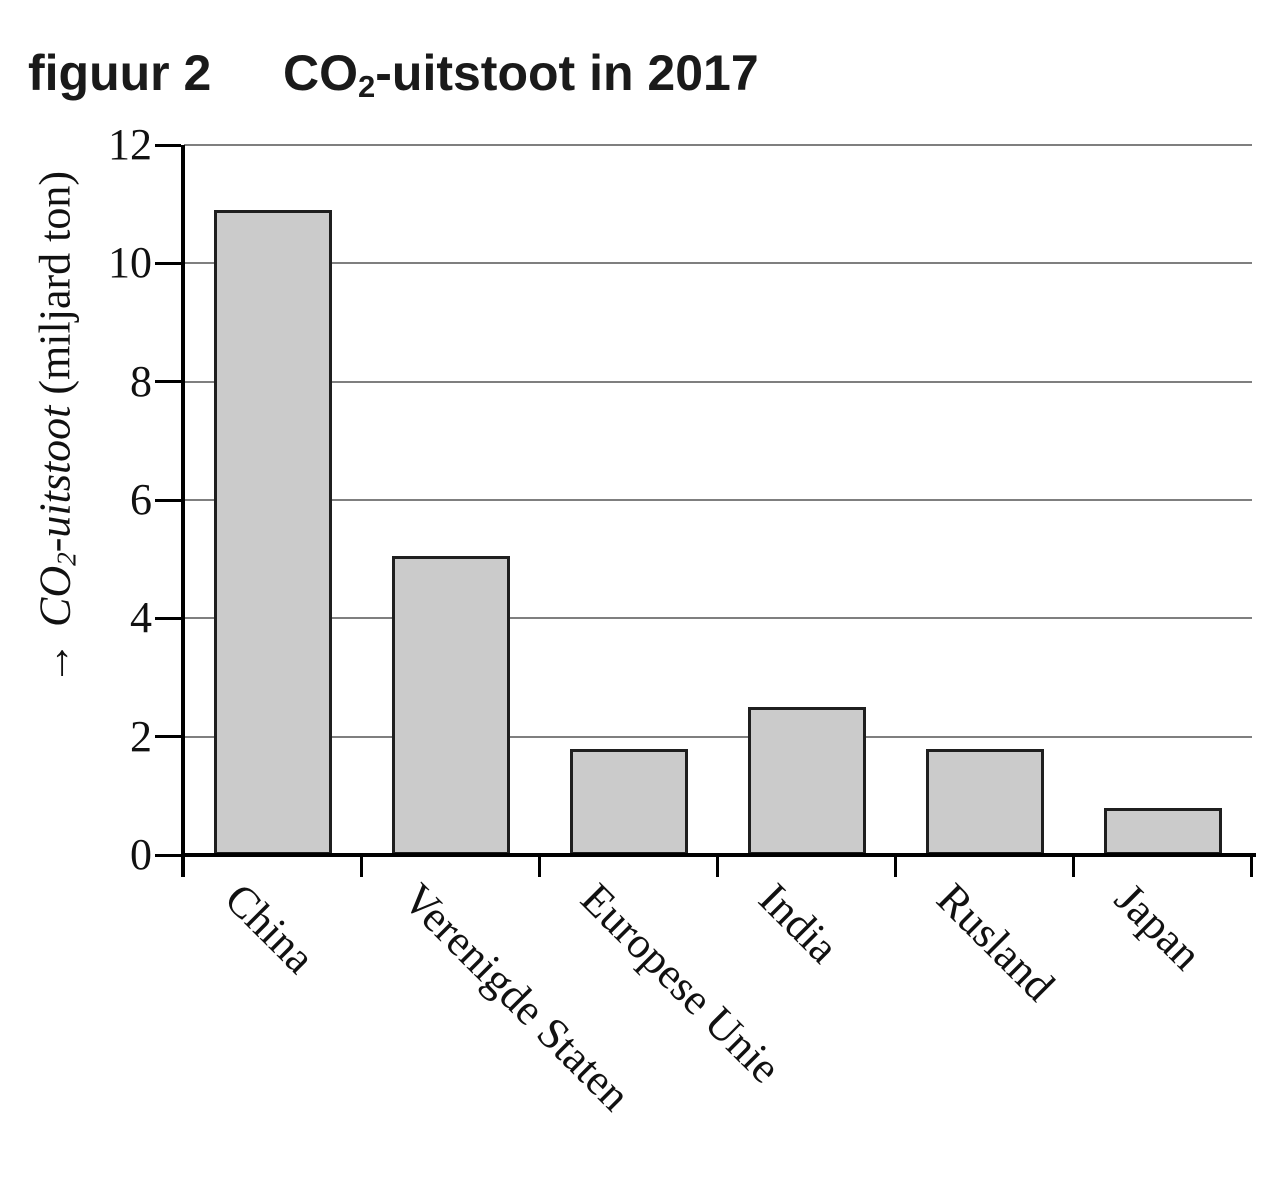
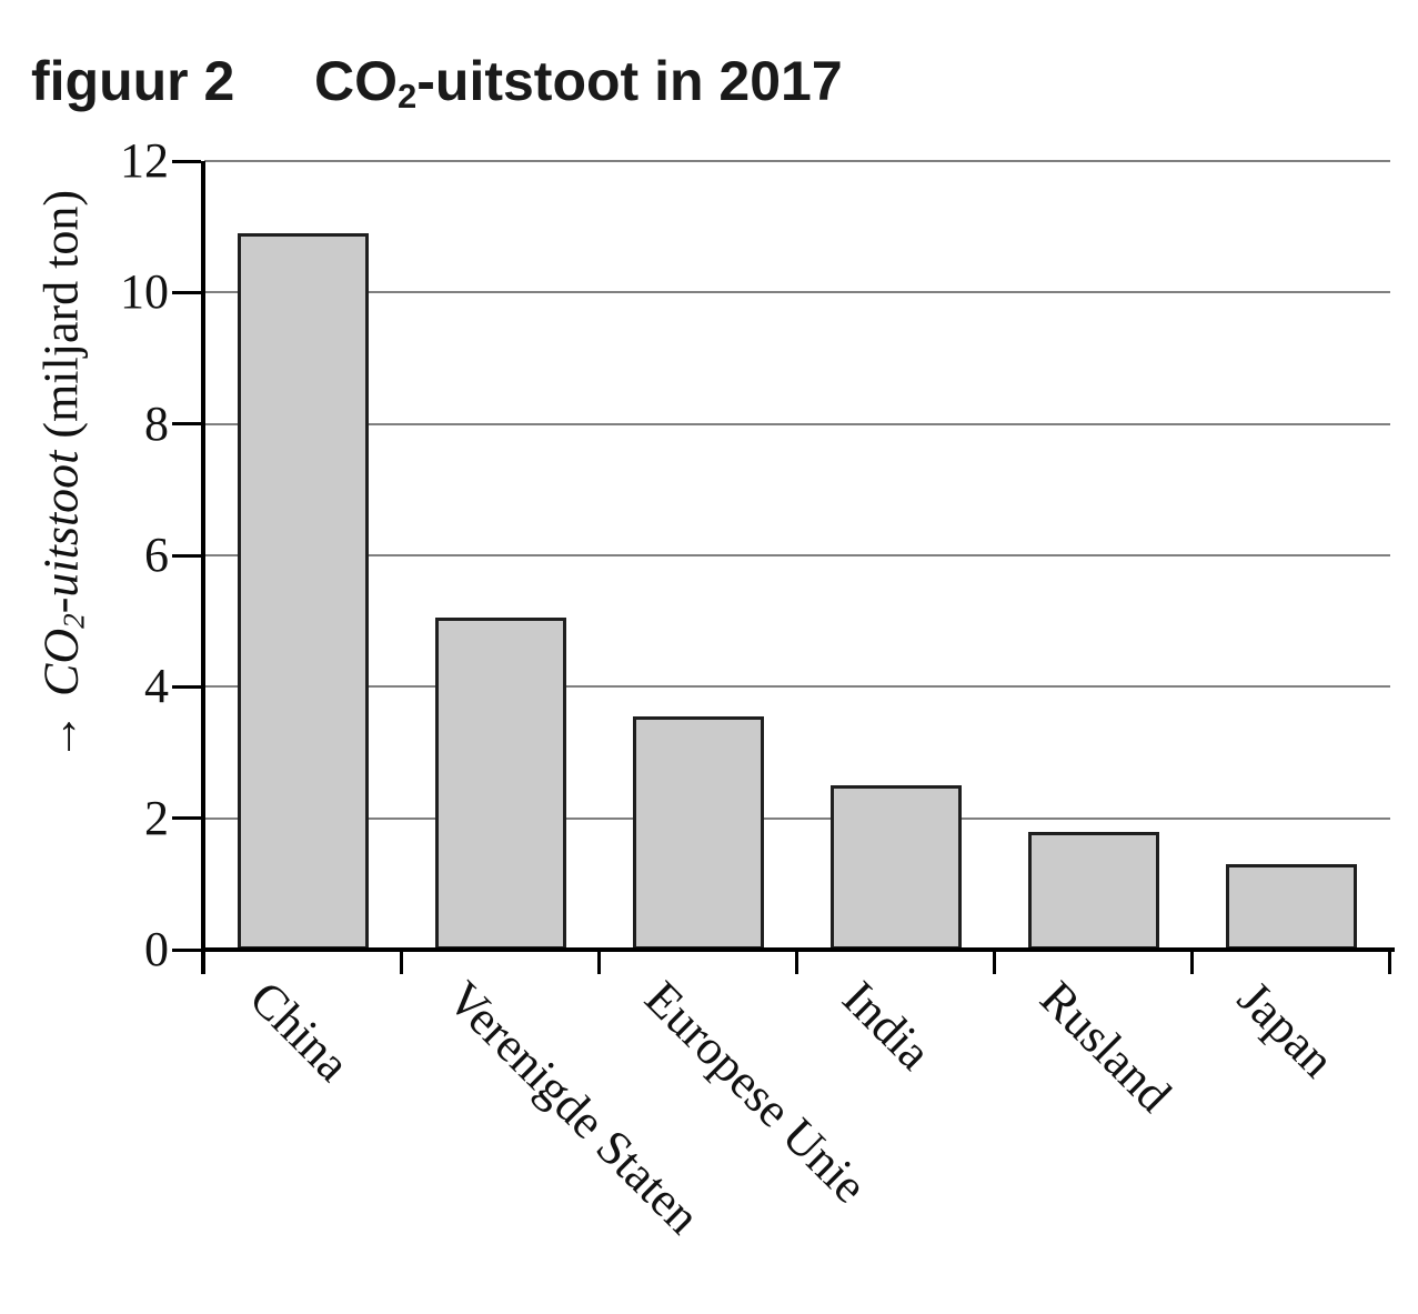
Europese Unie: 1.8 -> 3.5
Japan: 0.8 -> 1.3
